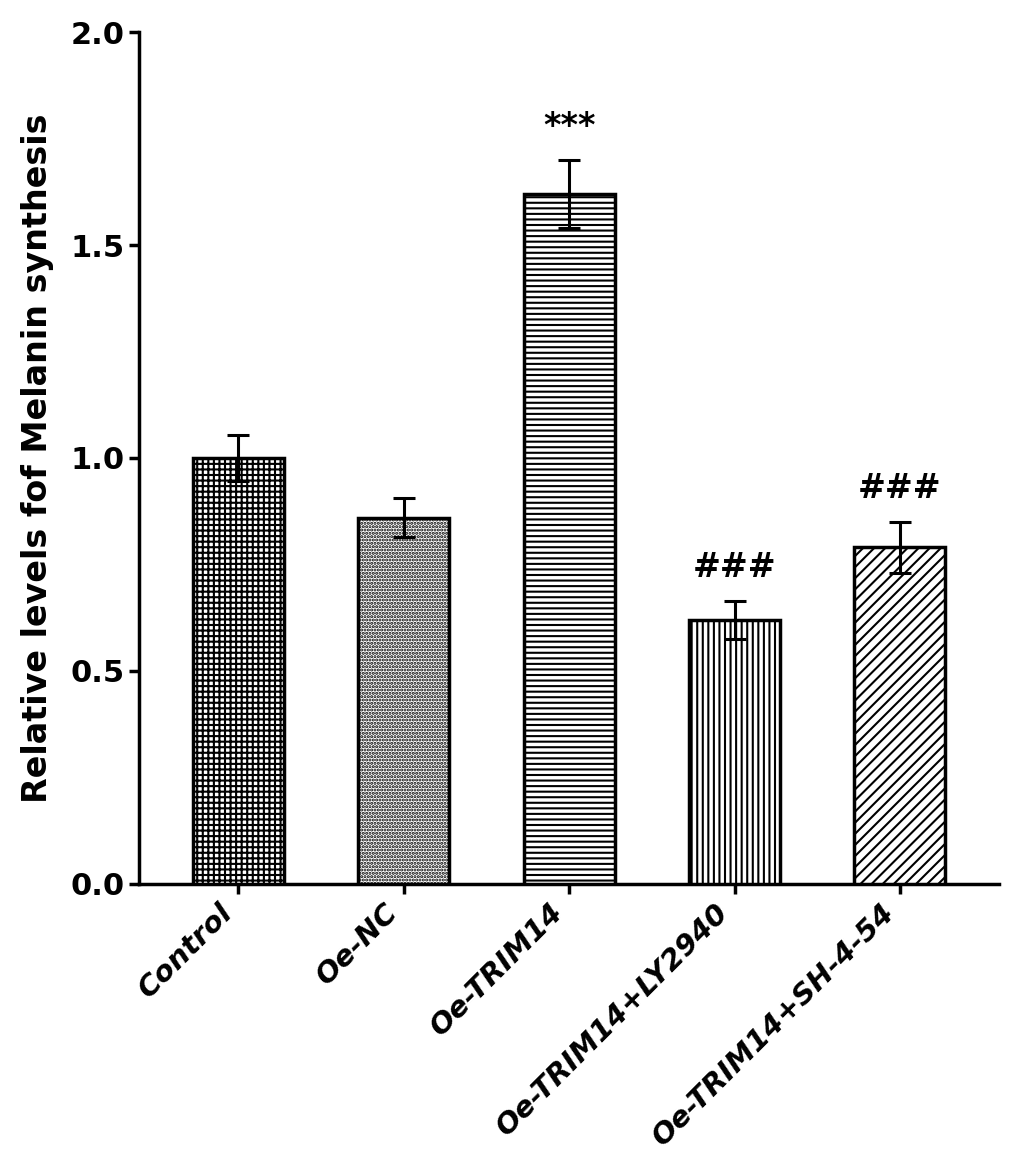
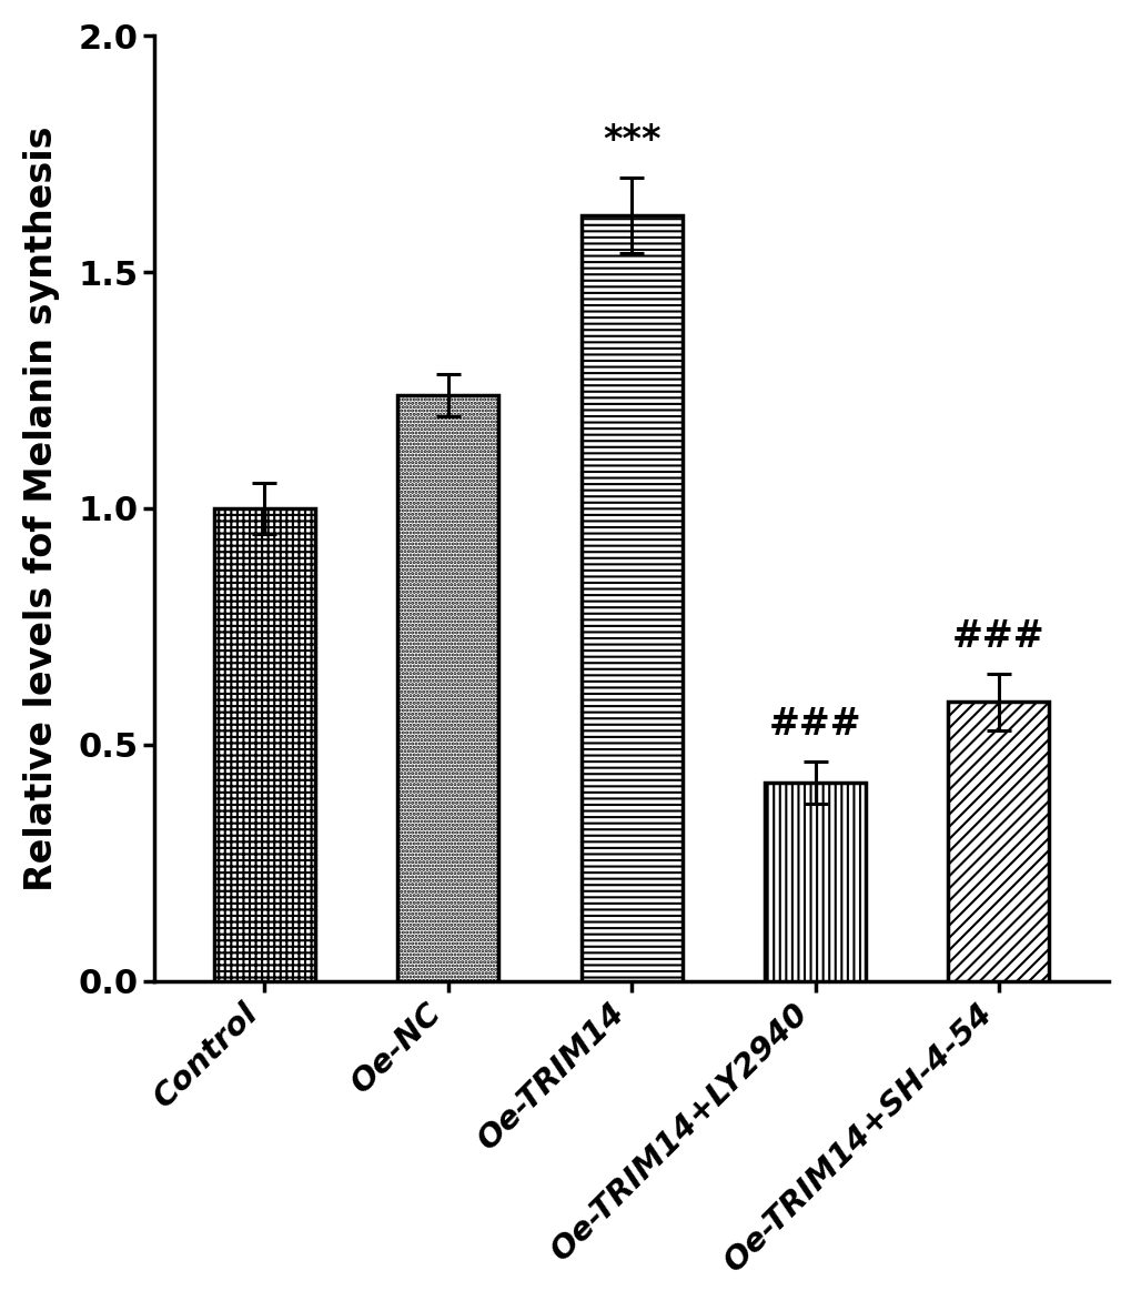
Oe-NC: 0.86 -> 1.24
Oe-TRIM14+LY2940: 0.62 -> 0.42
Oe-TRIM14+SH-4-54: 0.79 -> 0.59
